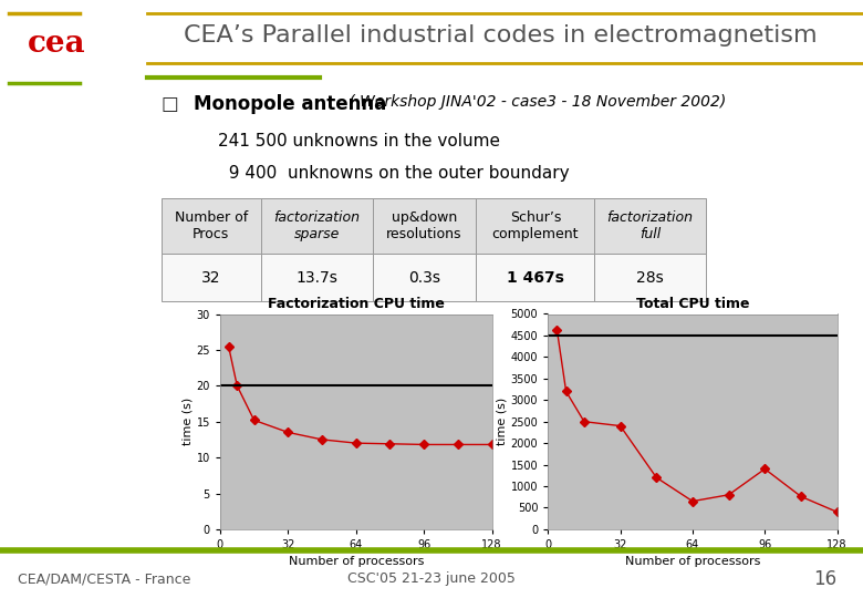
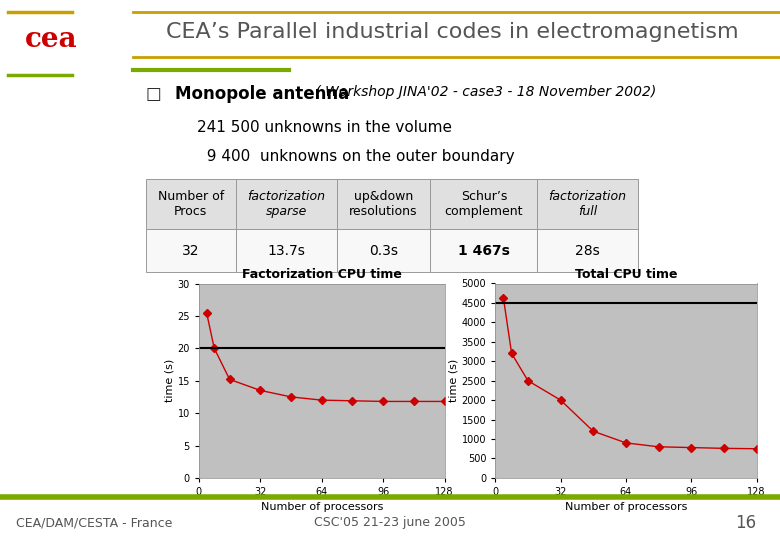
Total CPU time/32: 2400 -> 2000
Total CPU time/64: 650 -> 900
Total CPU time/96: 1400 -> 780
Total CPU time/128: 400 -> 750
